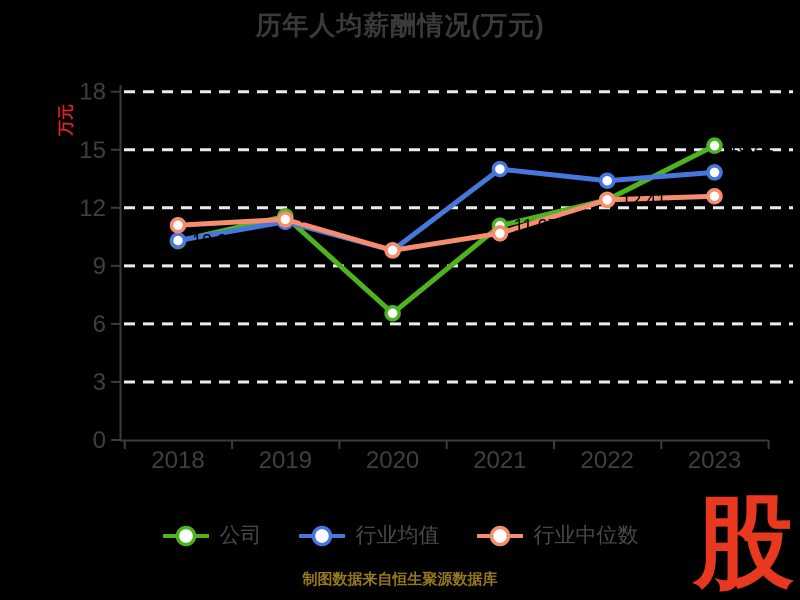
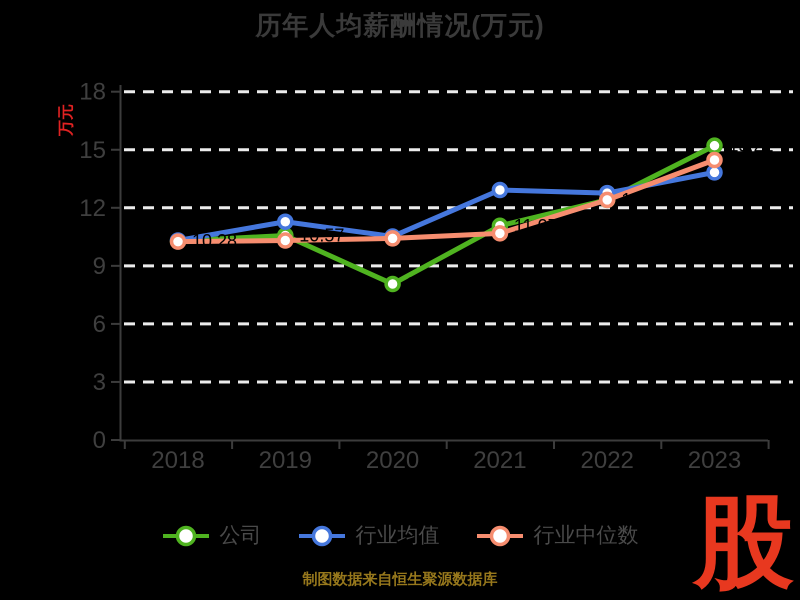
行业中位数/2018: 11.1 -> 10.2
公司/2019: 11.56 -> 10.57
行业中位数/2019: 11.4 -> 10.3
公司/2020: 6.55 -> 8.06
行业均值/2020: 9.8 -> 10.5
行业中位数/2020: 9.8 -> 10.4
行业均值/2021: 14.0 -> 12.9
行业均值/2022: 13.4 -> 12.8
行业中位数/2023: 12.6 -> 14.5
